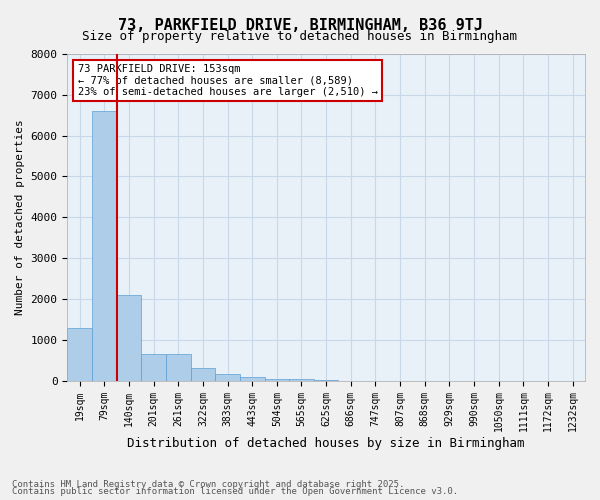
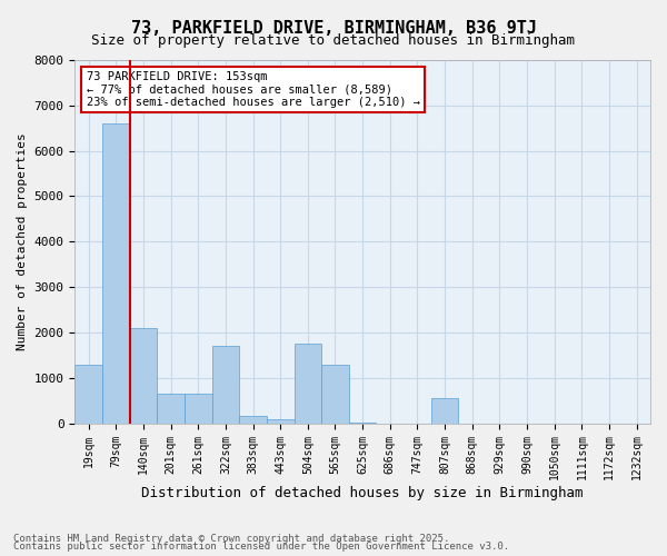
322sqm: 300 -> 1700
504sqm: 50 -> 1750
565sqm: 50 -> 1300
807sqm: 0 -> 550
